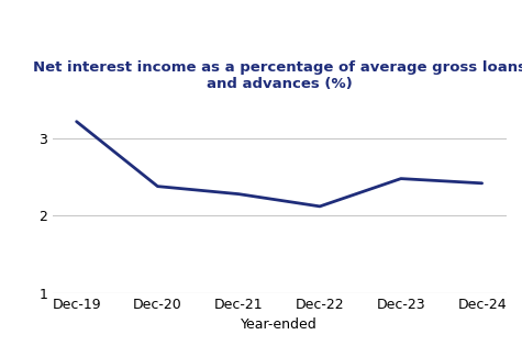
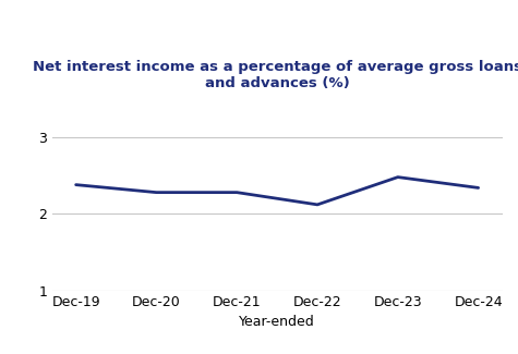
Dec-19: 3.22 -> 2.38
Dec-20: 2.38 -> 2.28
Dec-24: 2.42 -> 2.34
